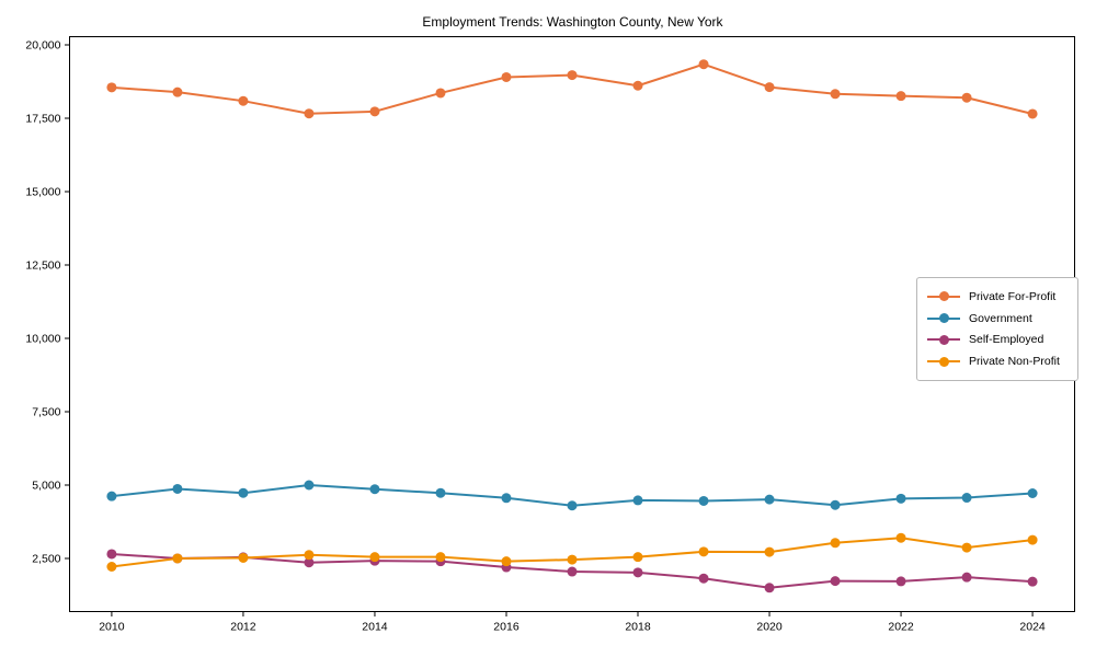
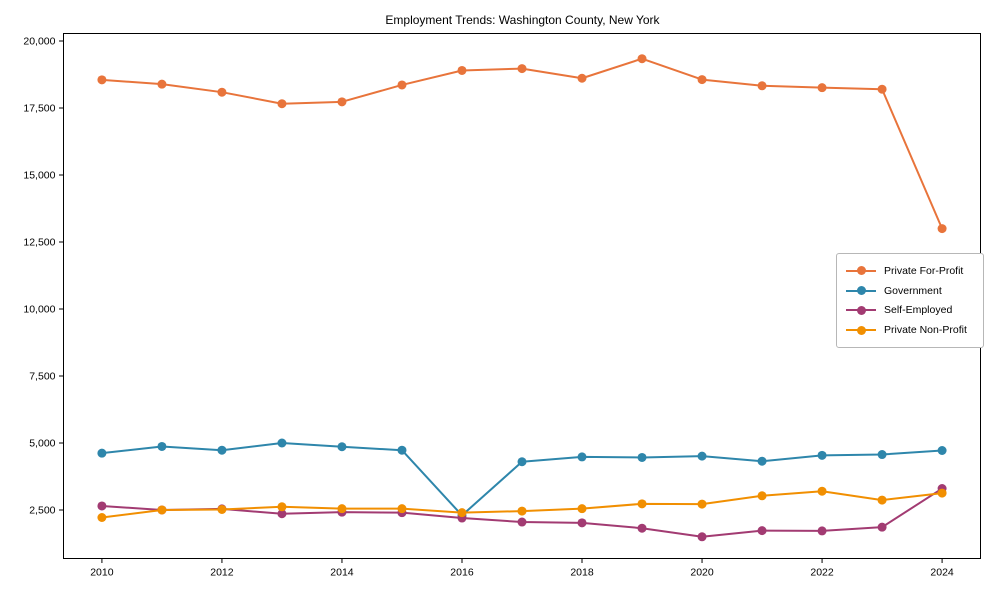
Government/2016: 4600 -> 2300
Private For-Profit/2024: 17600 -> 13000
Self-Employed/2024: 1700 -> 3300
